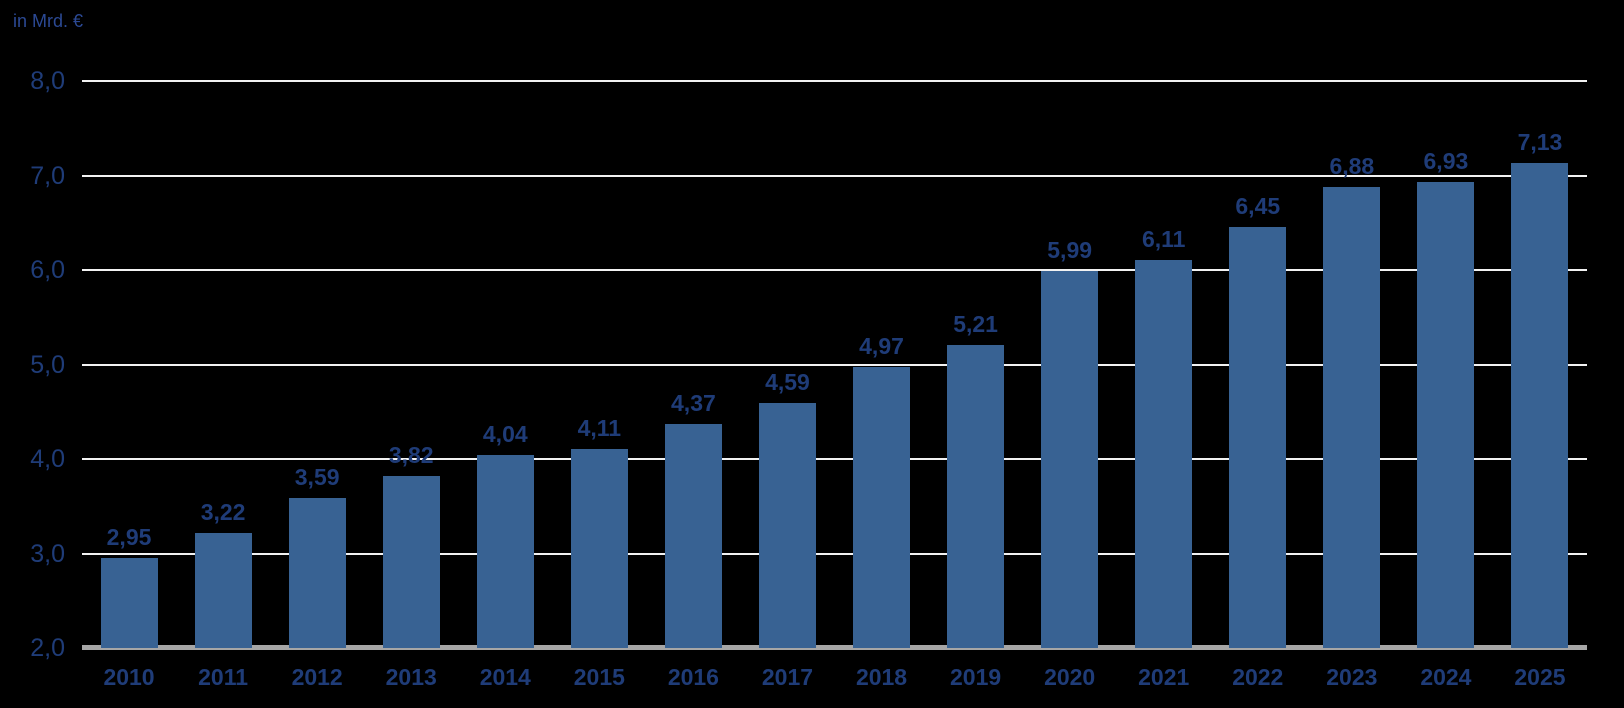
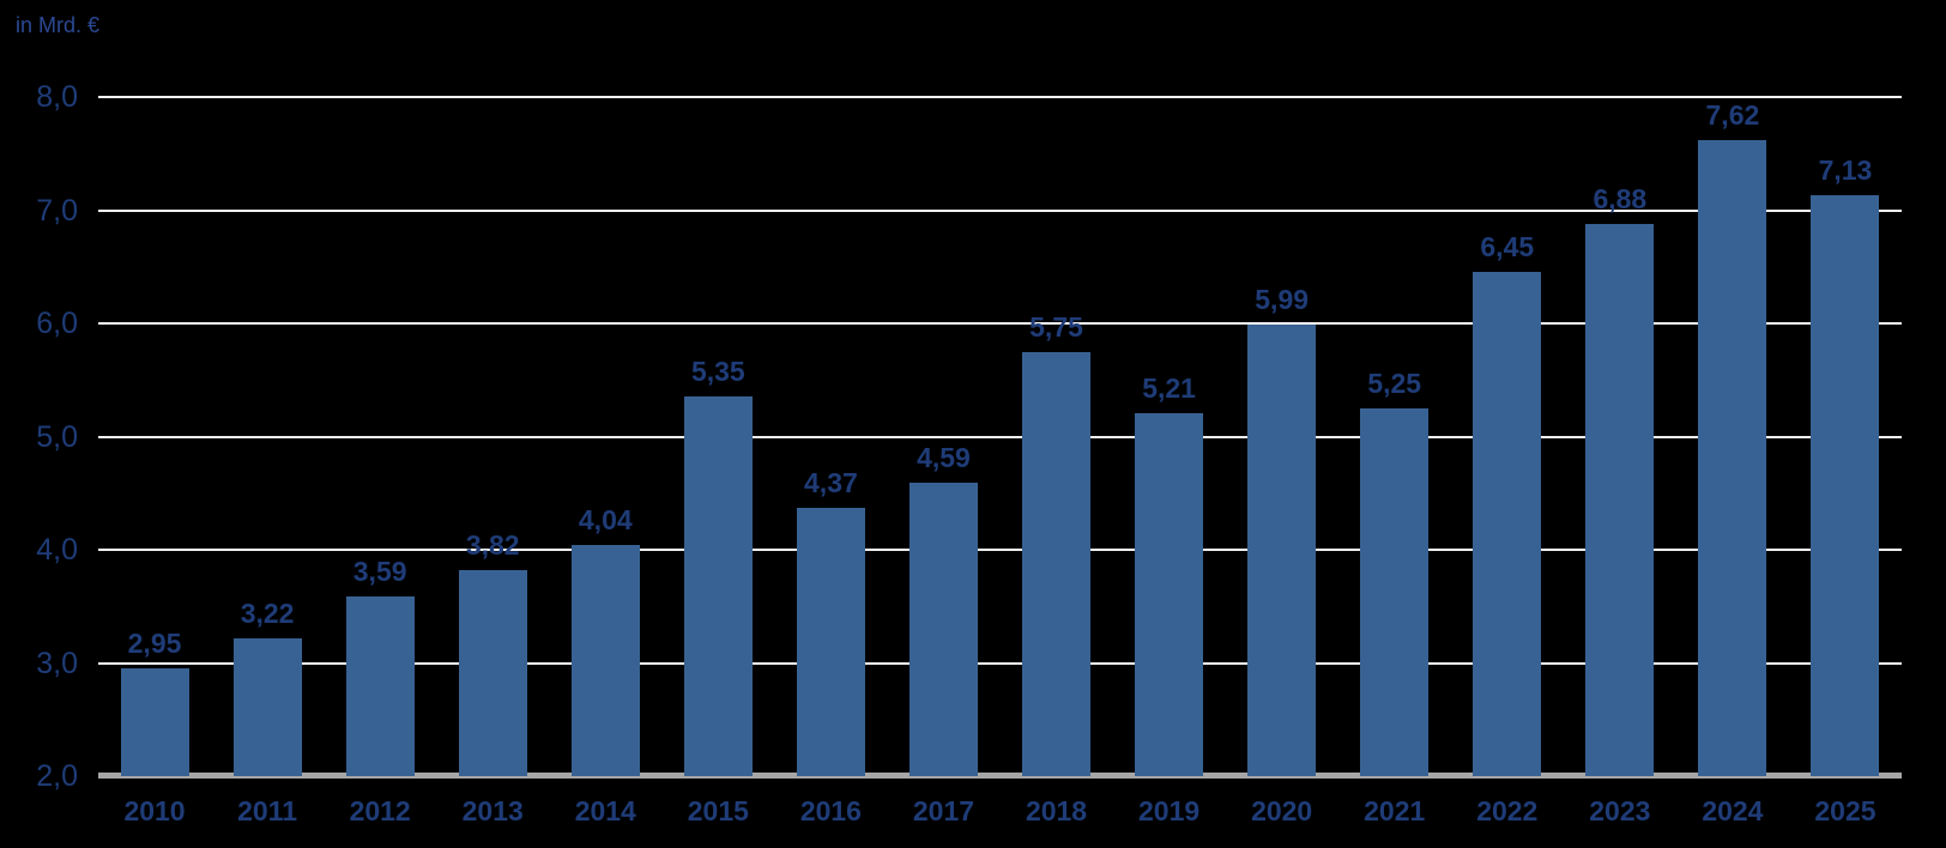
2015: 4,11 -> 5,35
2018: 4,97 -> 5,75
2021: 6,11 -> 5,25
2024: 6,93 -> 7,62
